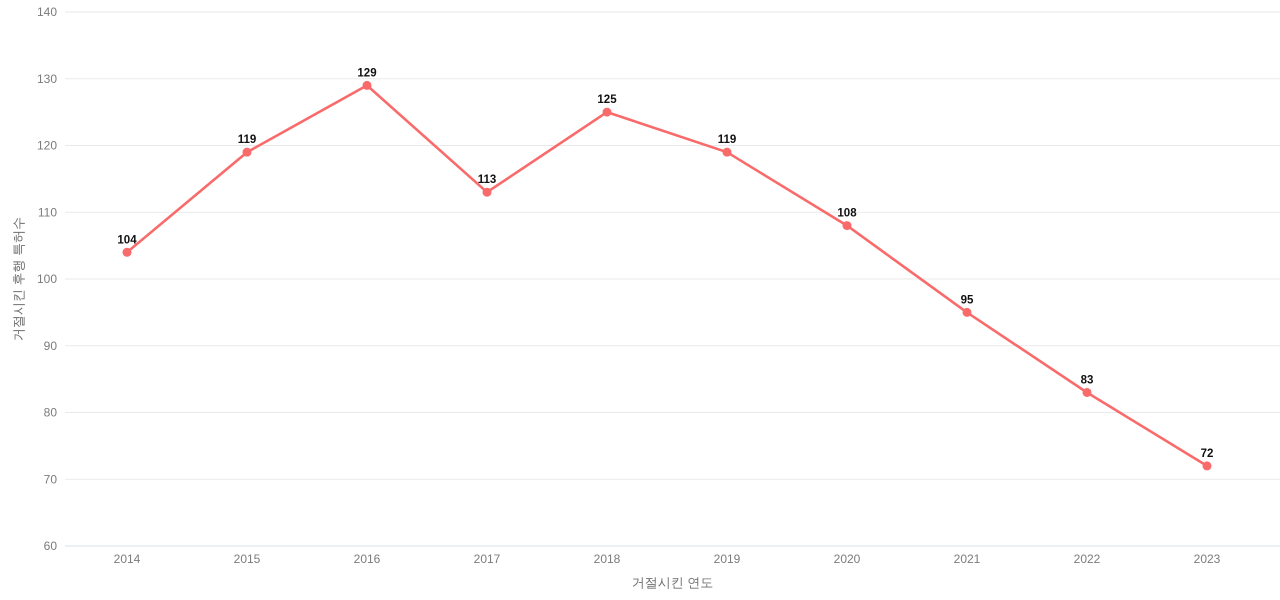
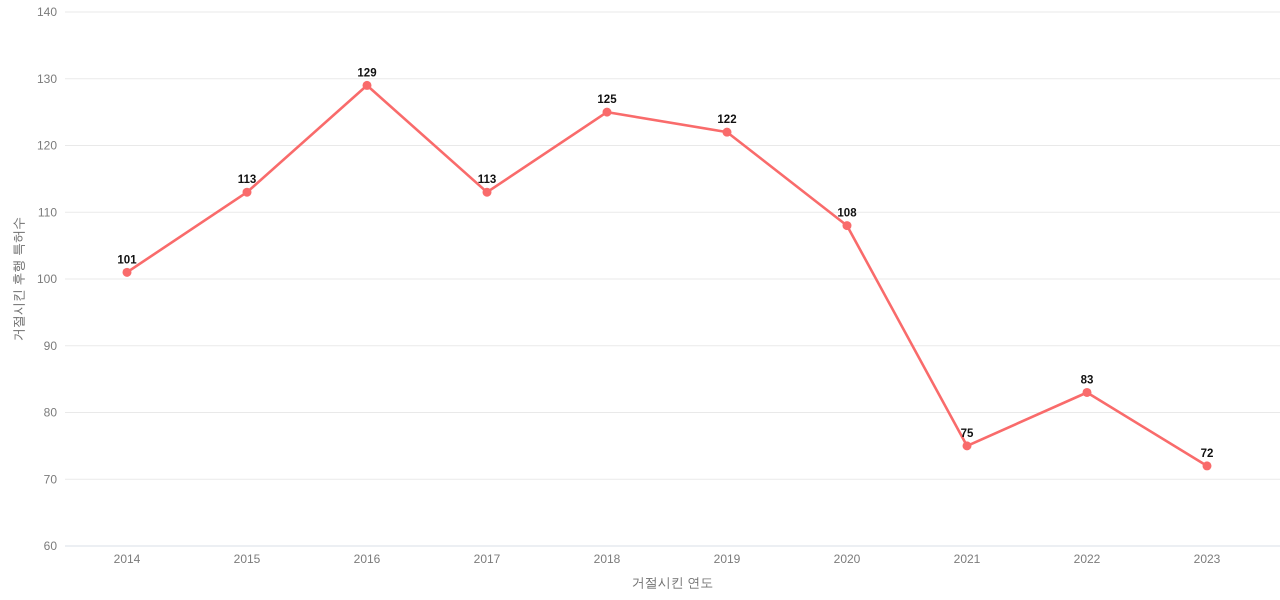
2014: 104 -> 101
2015: 119 -> 113
2019: 119 -> 122
2021: 95 -> 75
